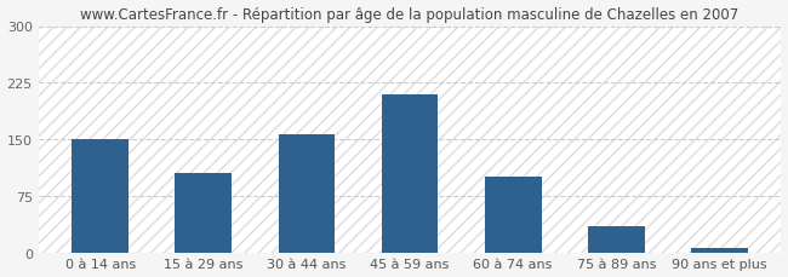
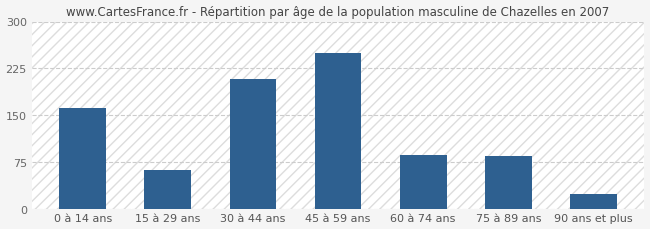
0 à 14 ans: 150 -> 162
15 à 29 ans: 105 -> 62
30 à 44 ans: 157 -> 208
45 à 59 ans: 210 -> 250
60 à 74 ans: 100 -> 86
75 à 89 ans: 35 -> 84
90 ans et plus: 5 -> 24
